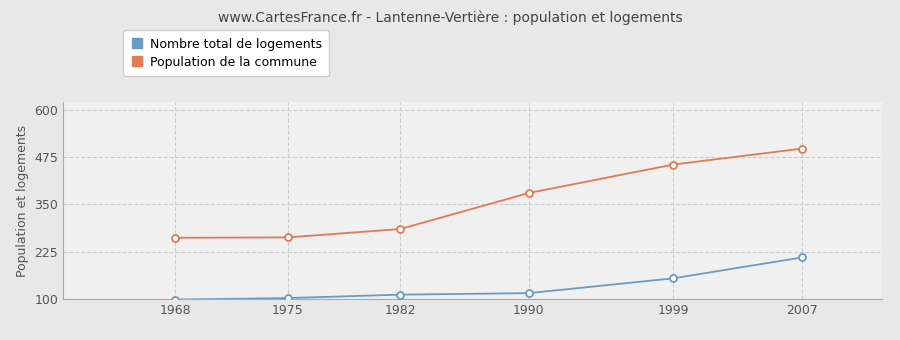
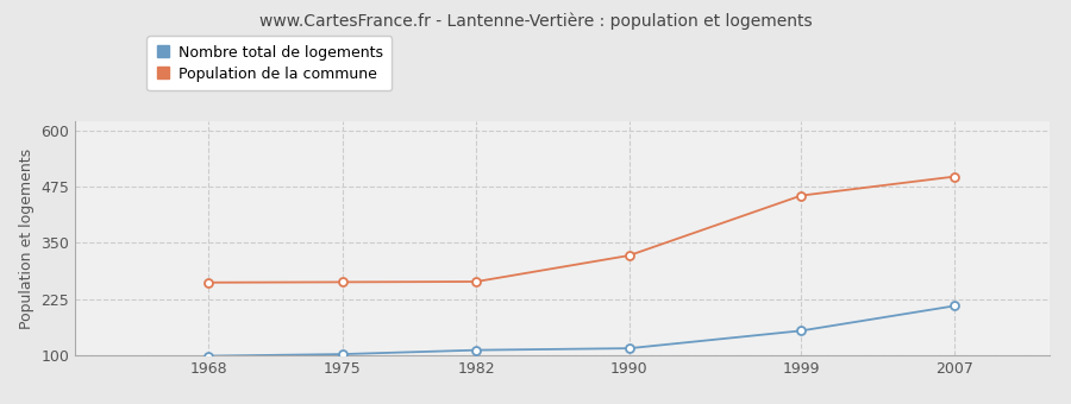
Population de la commune/1982: 285 -> 264
Population de la commune/1990: 380 -> 322
